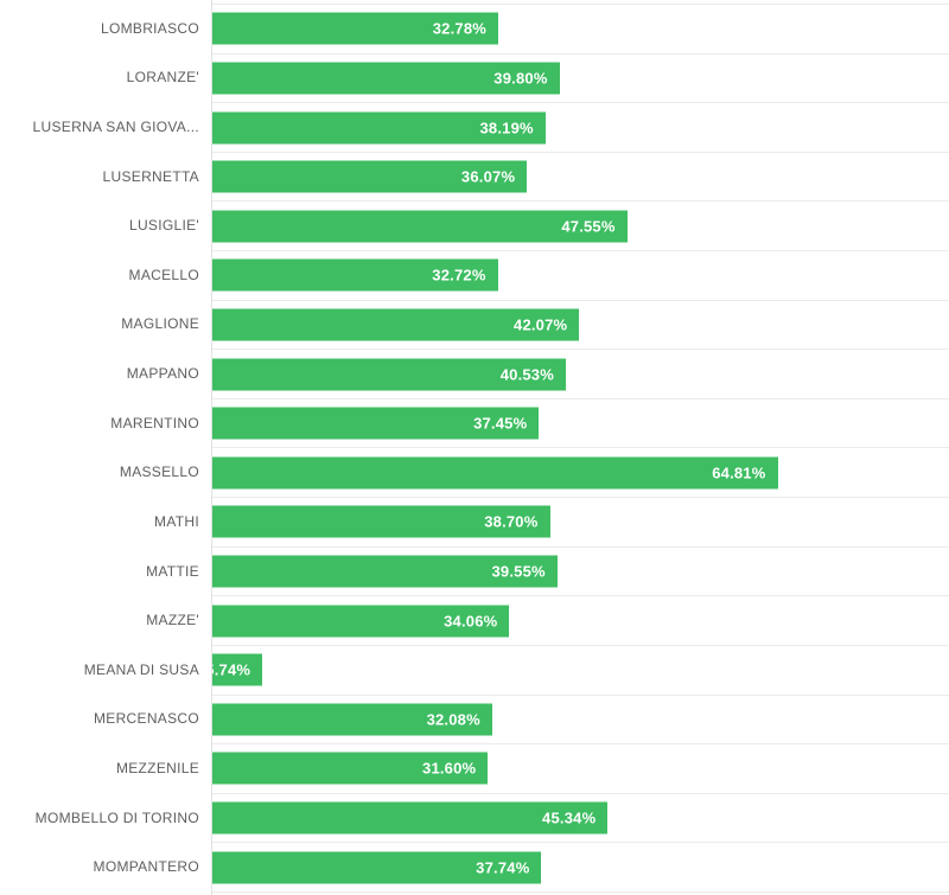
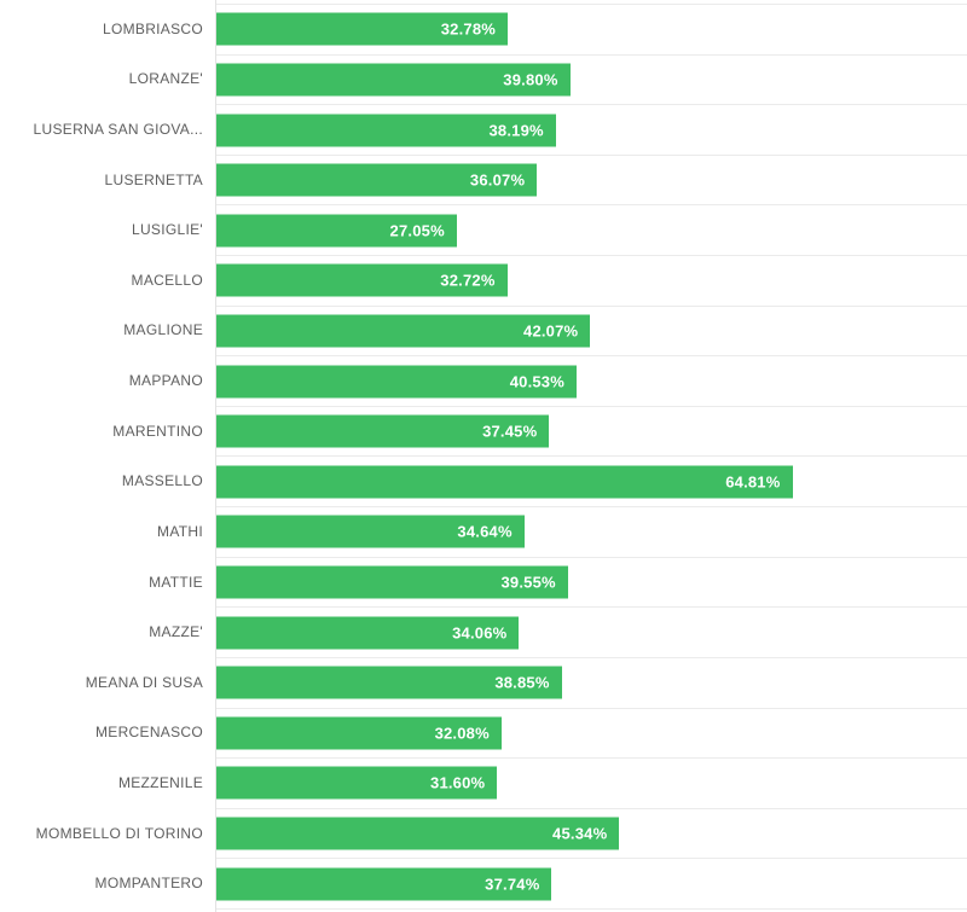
LUSIGLIE': 47.55% -> 27.05%
MATHI: 38.70% -> 34.64%
MEANA DI SUSA: 5.74% -> 38.85%
